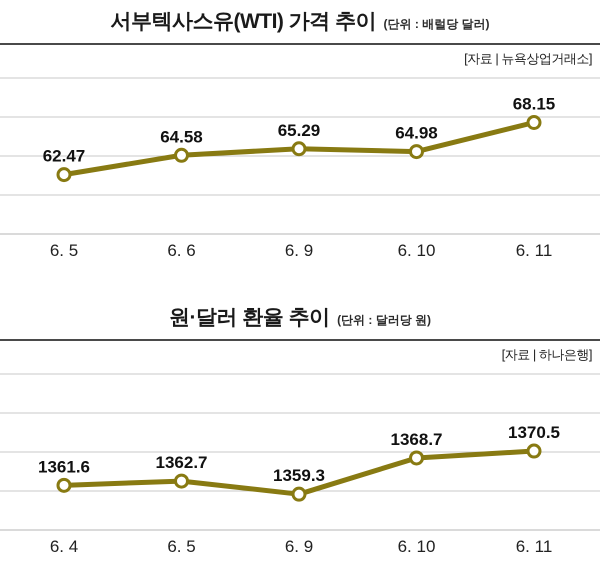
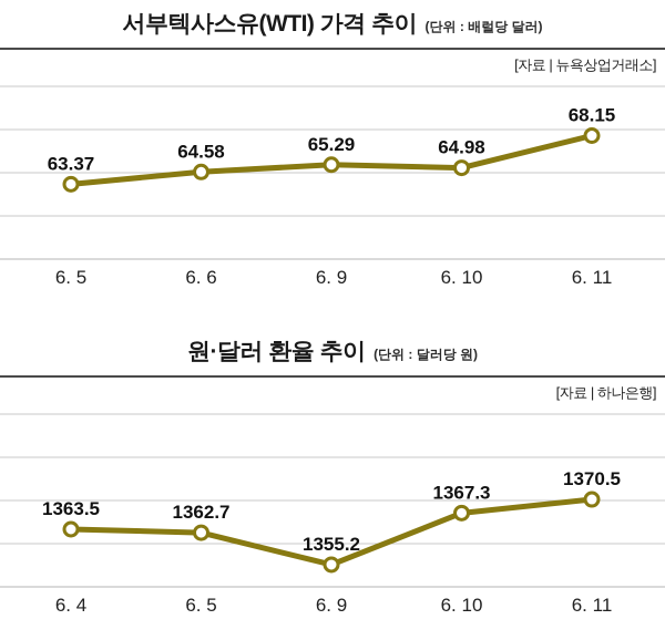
서부텍사스유(WTI) 가격 추이/6. 5: 62.47 -> 63.37
원·달러 환율 추이/6. 4: 1361.6 -> 1363.5
원·달러 환율 추이/6. 9: 1359.3 -> 1355.2
원·달러 환율 추이/6. 10: 1368.7 -> 1367.3
